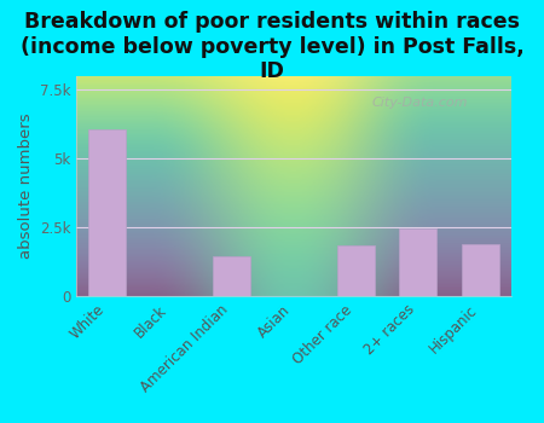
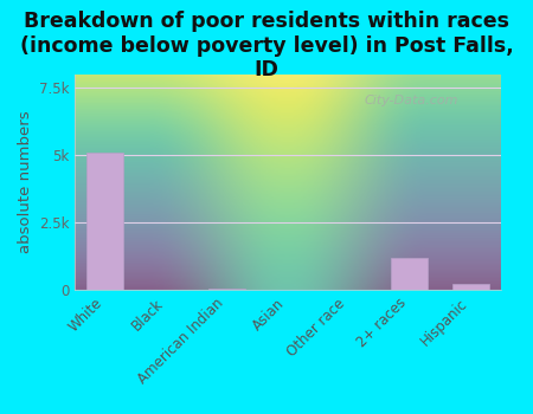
White: 6.05k -> 5.10k
American Indian: 1.45k -> 0.06k
Other race: 1.85k -> 0.01k
2+ races: 2.45k -> 1.20k
Hispanic: 1.90k -> 0.20k
